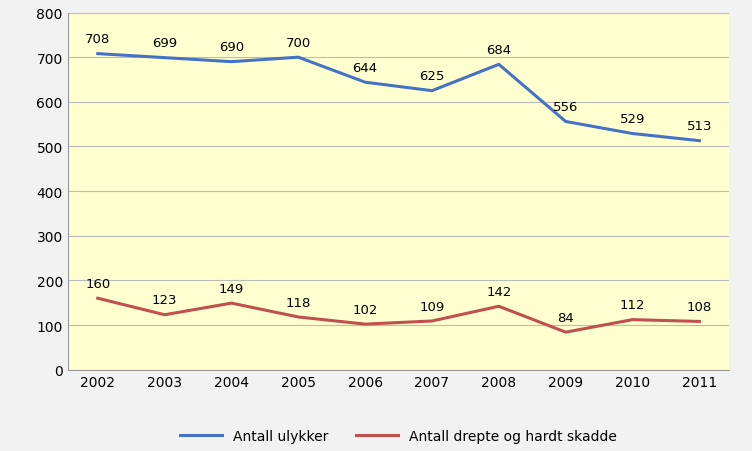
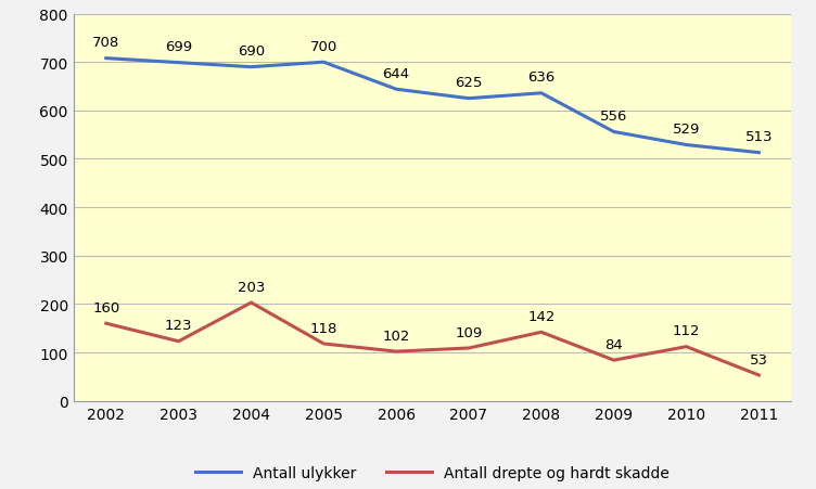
Antall drepte og hardt skadde/2004: 149 -> 203
Antall ulykker/2008: 684 -> 636
Antall drepte og hardt skadde/2011: 108 -> 53
